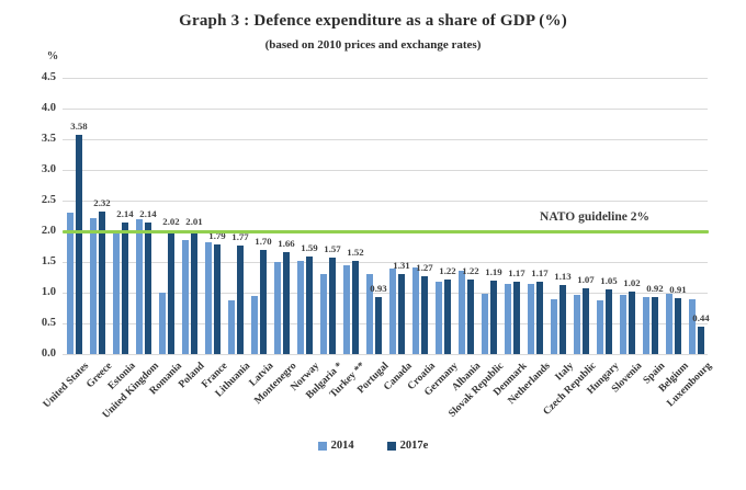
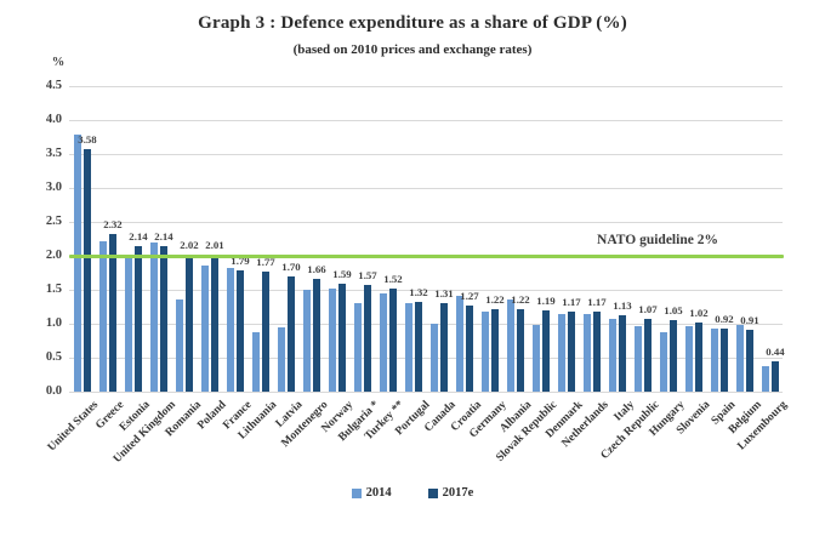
2014/United States: 2.3 -> 3.8
2014/Romania: 1.0 -> 1.4
2017e/Portugal: 0.93 -> 1.32
2014/Canada: 1.4 -> 1.0
2014/Italy: 0.9 -> 1.1
2014/Luxembourg: 0.9 -> 0.4
